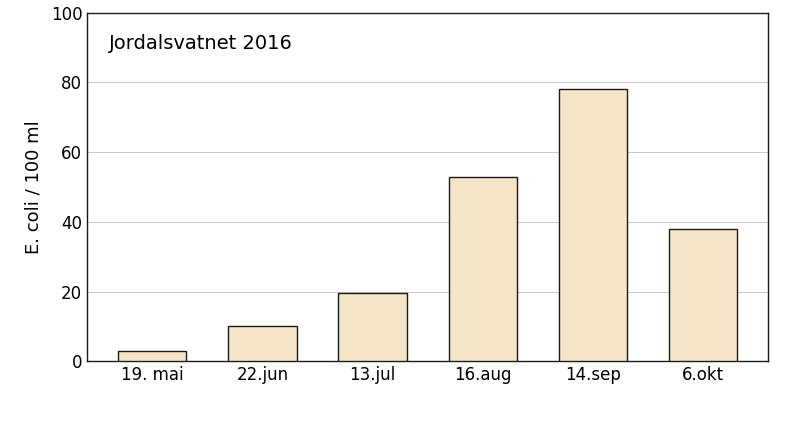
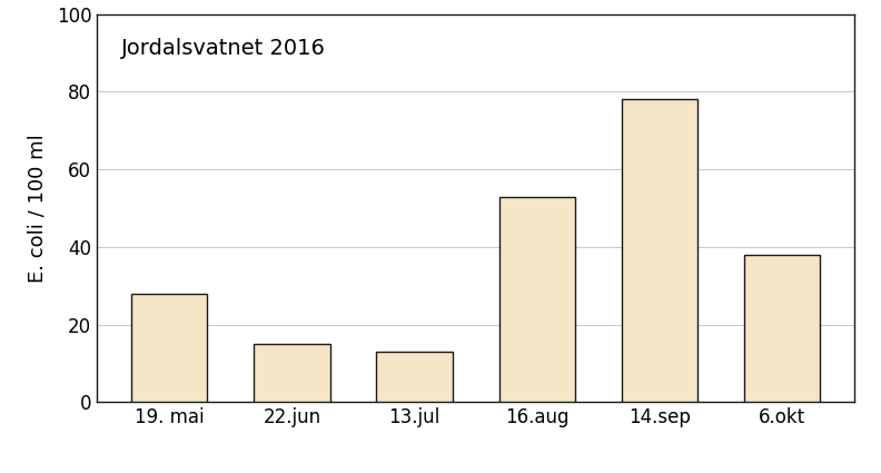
19. mai: 3.0 -> 28.0
22.jun: 10.0 -> 15.0
13.jul: 19.5 -> 13.0
